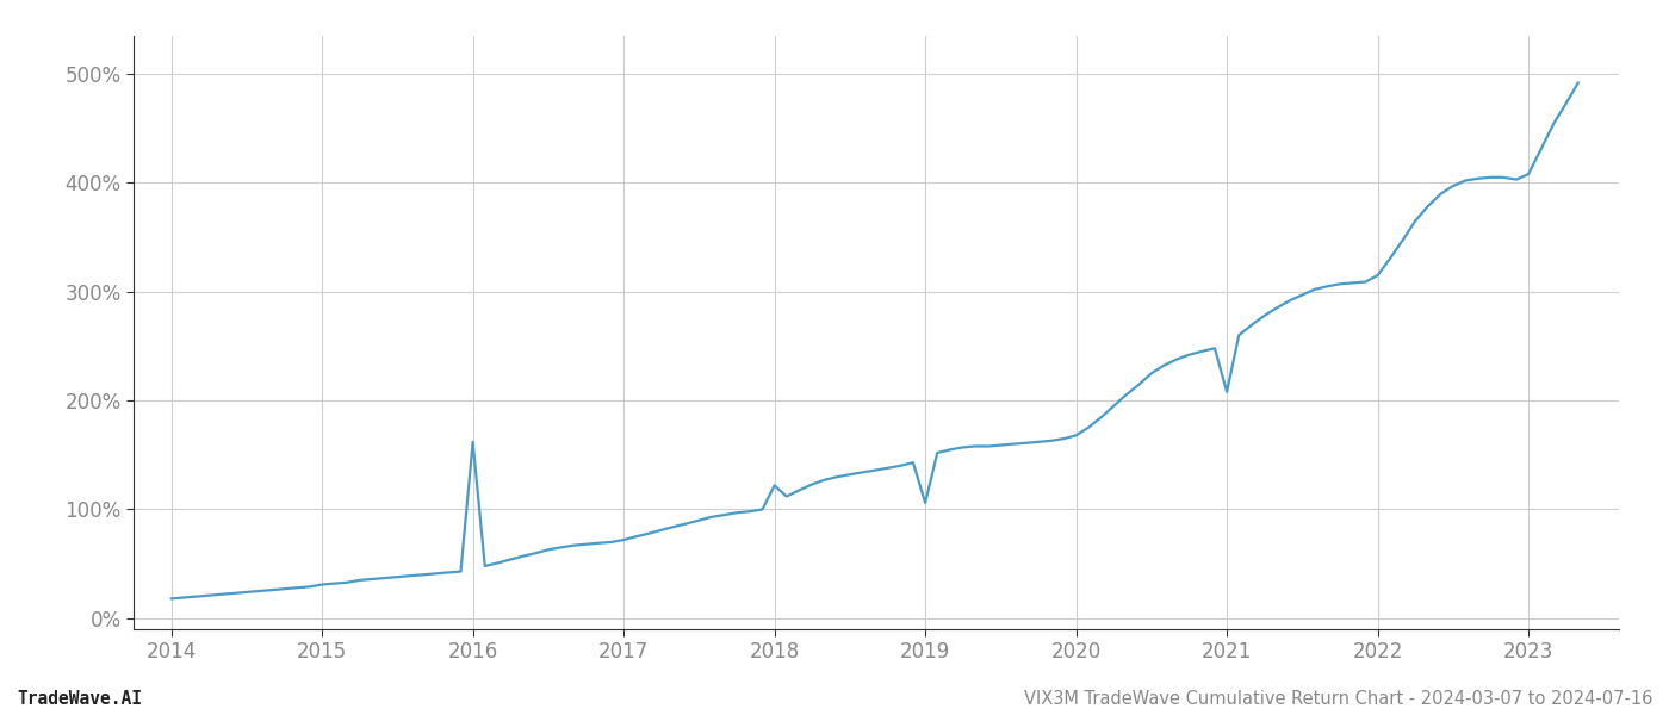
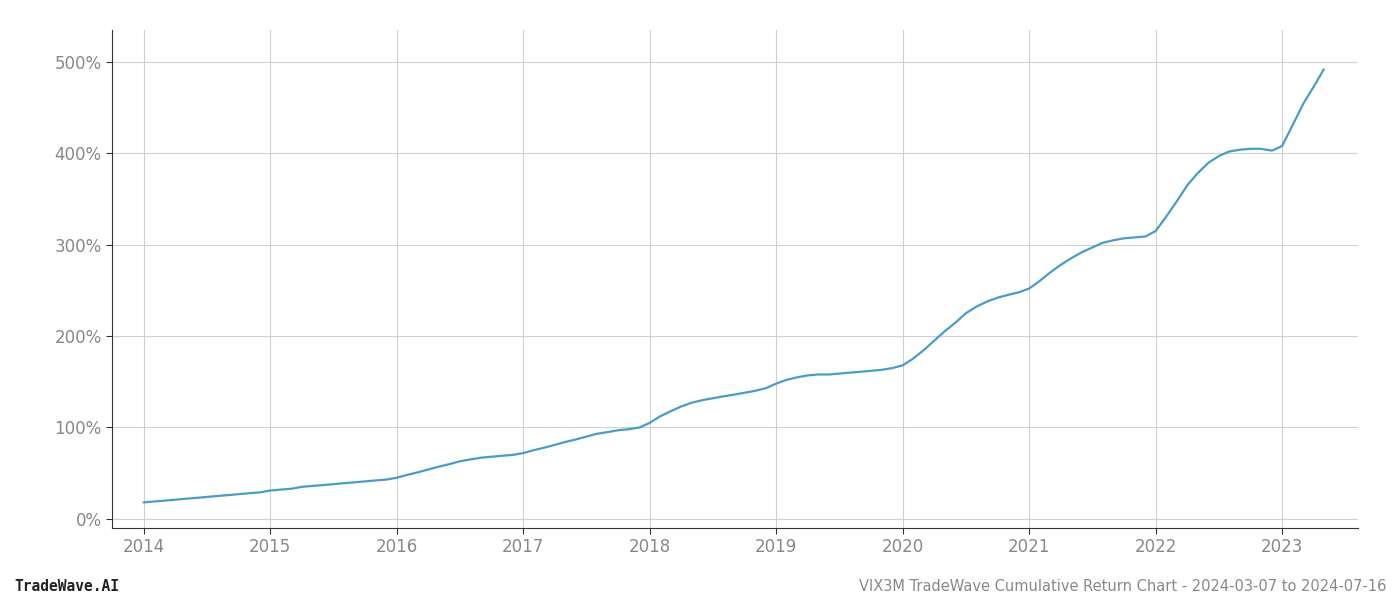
2016: 162% -> 45%
2018: 122% -> 105%
2019: 106% -> 148%
2021: 208% -> 252%
